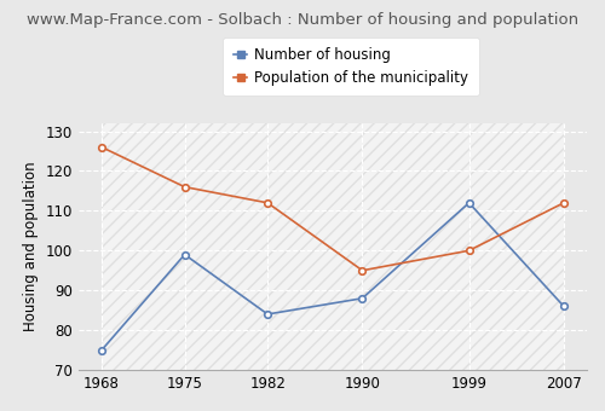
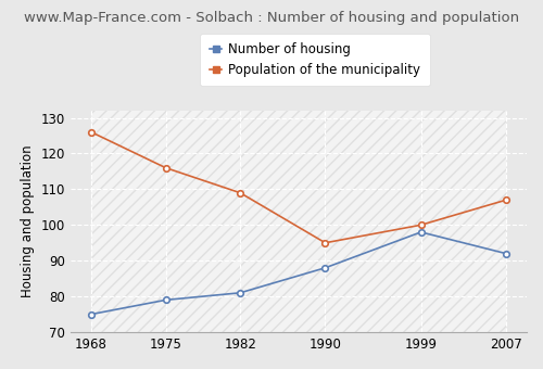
Number of housing/1975: 99 -> 79
Number of housing/1982: 84 -> 81
Population of the municipality/1982: 112 -> 109
Number of housing/1999: 112 -> 98
Number of housing/2007: 86 -> 92
Population of the municipality/2007: 112 -> 107
